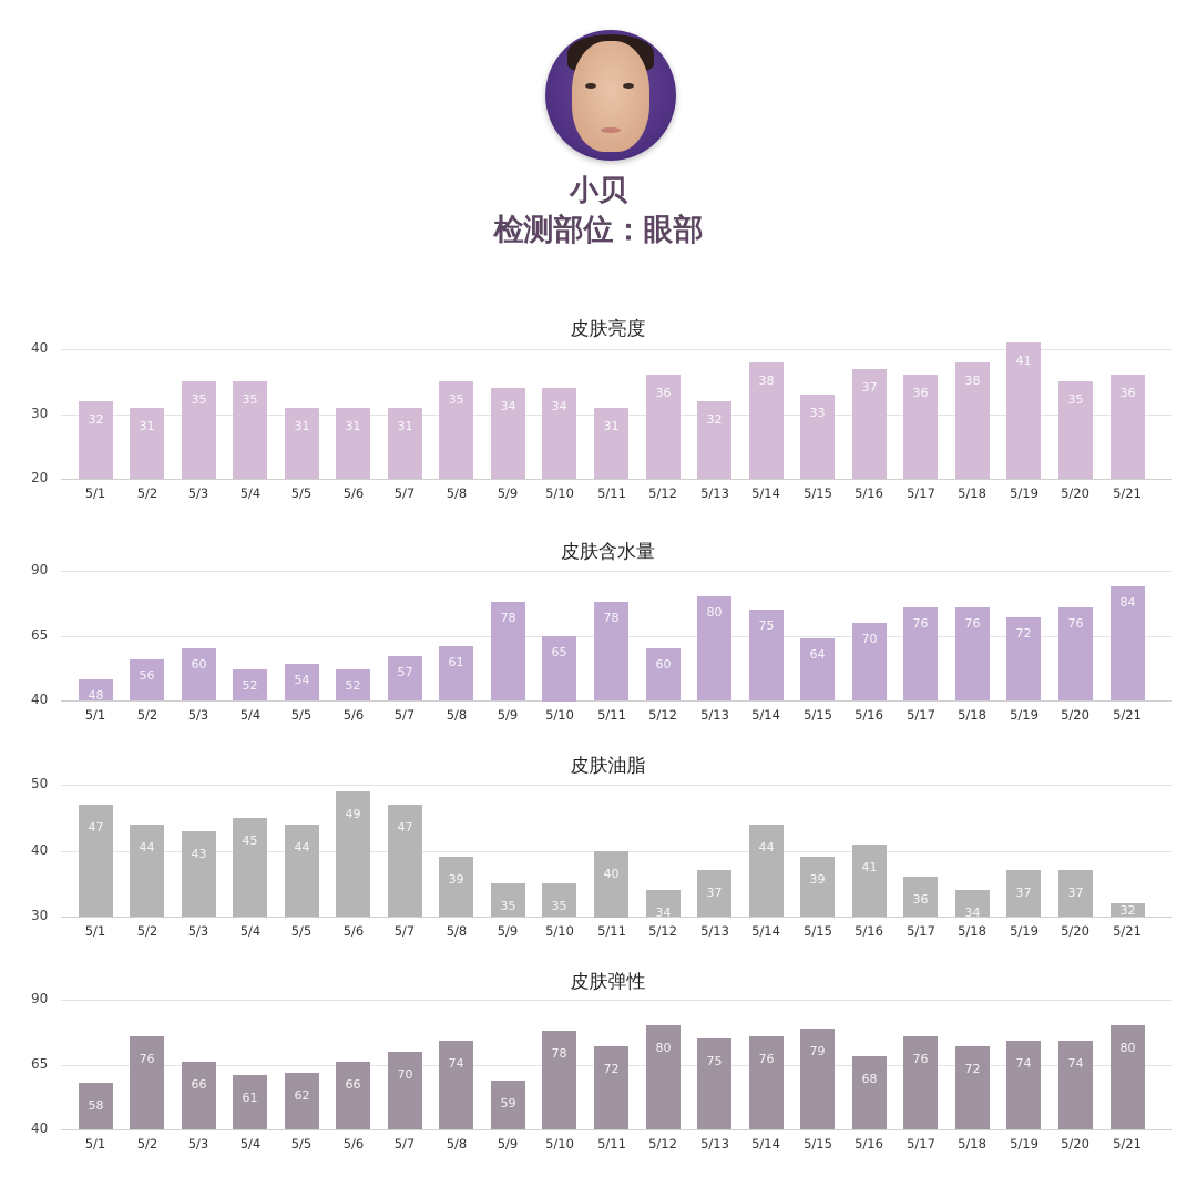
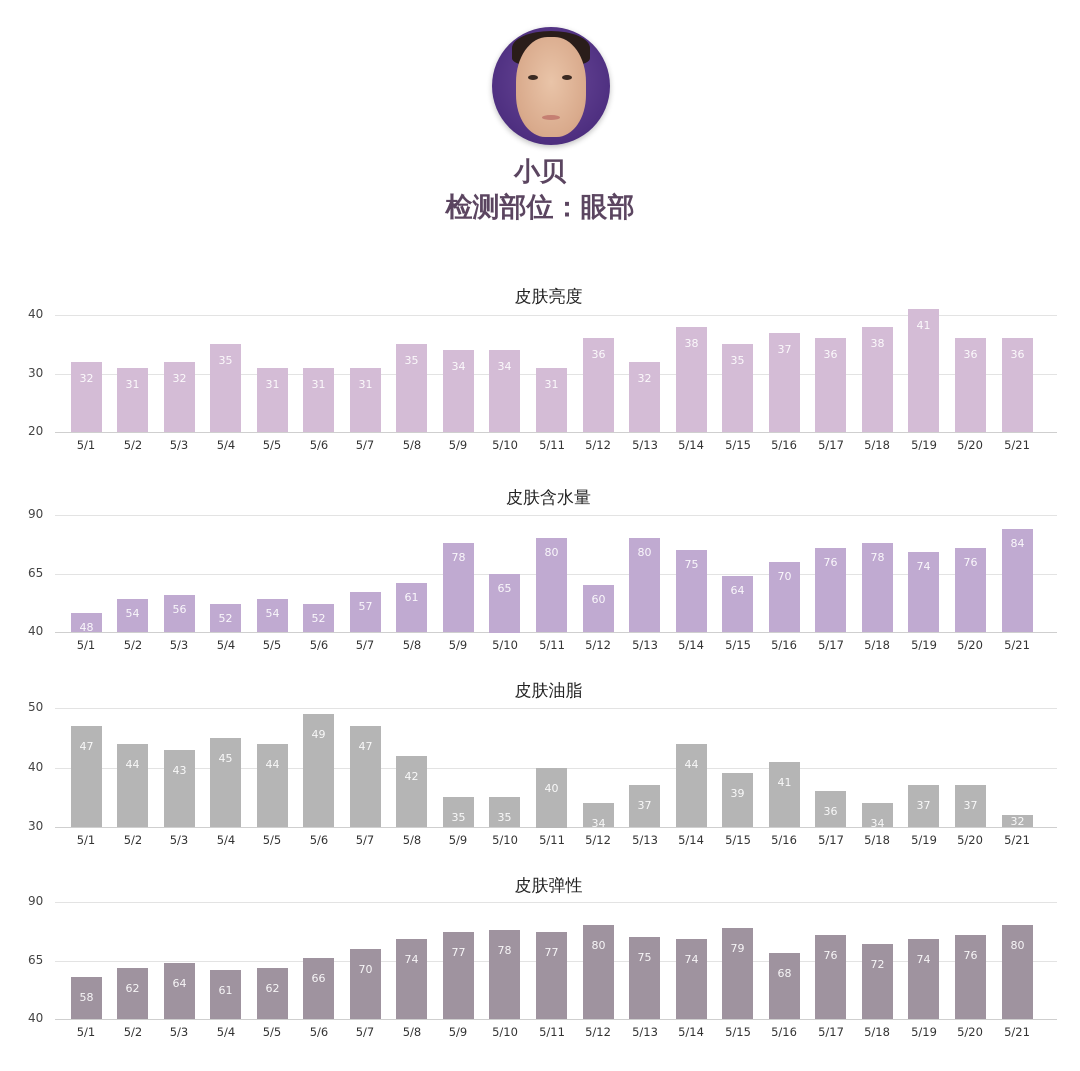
皮肤亮度/5/3: 35 -> 32
皮肤亮度/5/15: 33 -> 35
皮肤亮度/5/20: 35 -> 36
皮肤含水量/5/2: 56 -> 54
皮肤含水量/5/3: 60 -> 56
皮肤含水量/5/11: 78 -> 80
皮肤含水量/5/18: 76 -> 78
皮肤含水量/5/19: 72 -> 74
皮肤油脂/5/8: 39 -> 42
皮肤弹性/5/2: 76 -> 62
皮肤弹性/5/3: 66 -> 64
皮肤弹性/5/9: 59 -> 77
皮肤弹性/5/11: 72 -> 77
皮肤弹性/5/14: 76 -> 74
皮肤弹性/5/20: 74 -> 76
